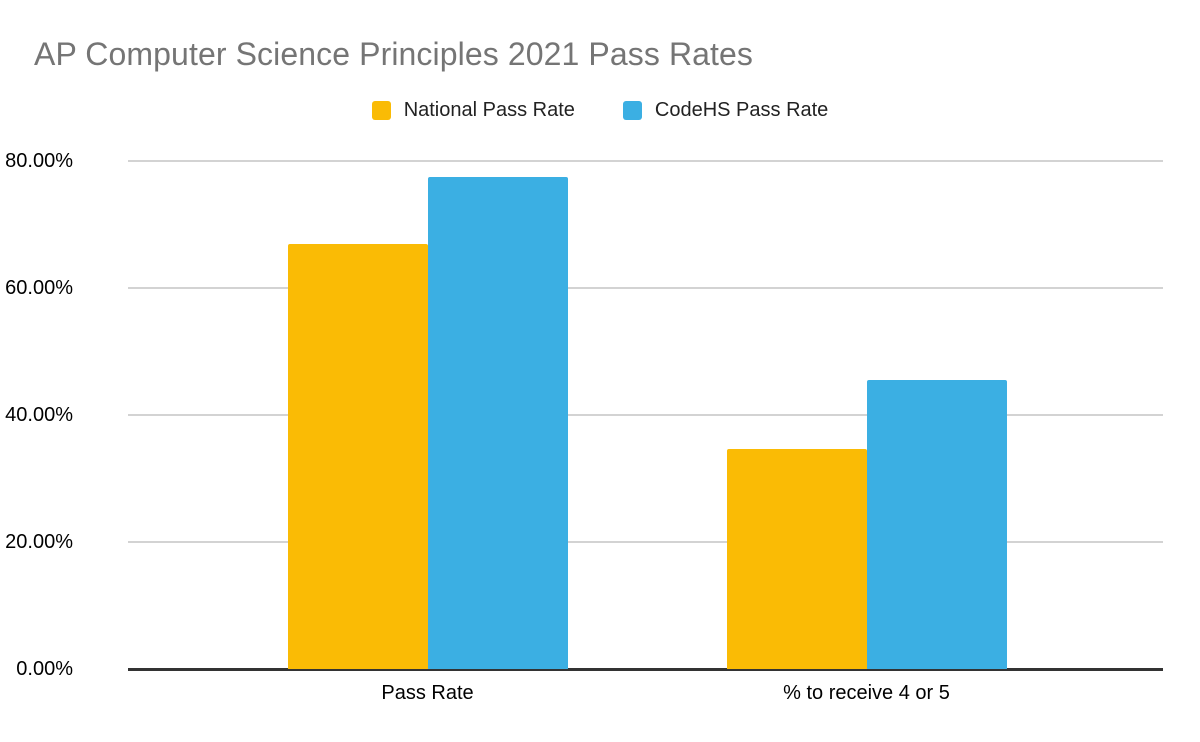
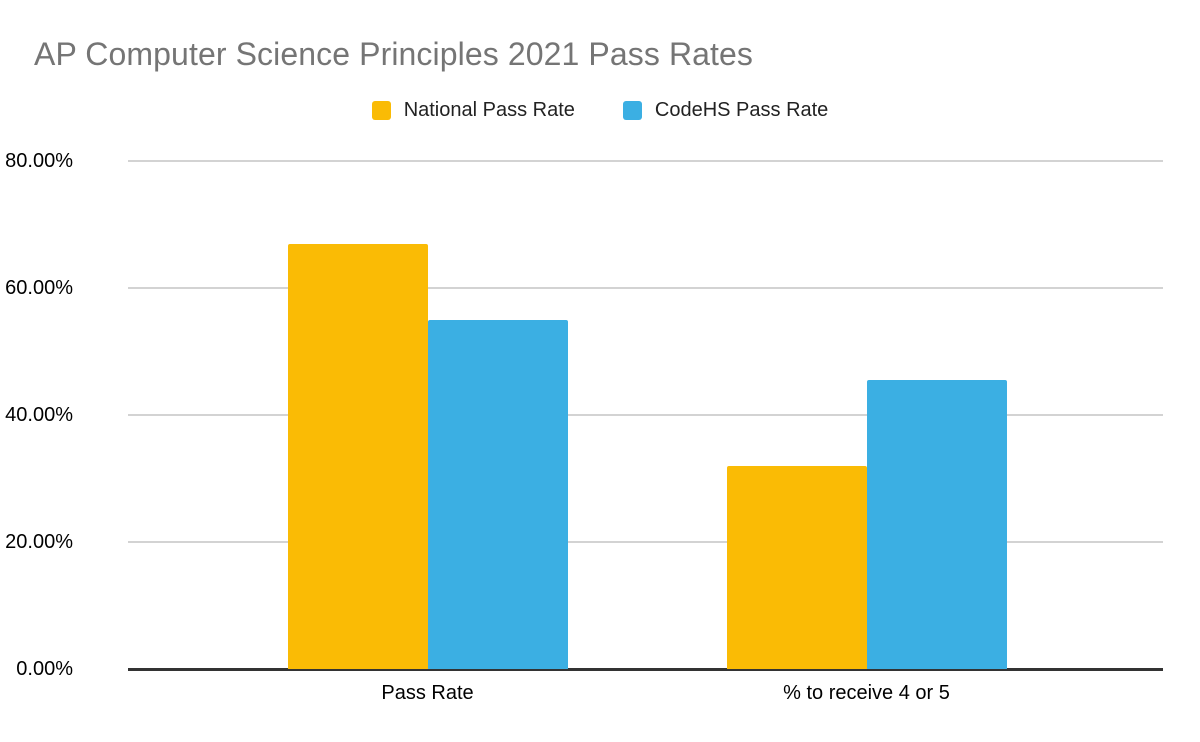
CodeHS Pass Rate/Pass Rate: 78% -> 55%
National Pass Rate/% to receive 4 or 5: 35% -> 32%
